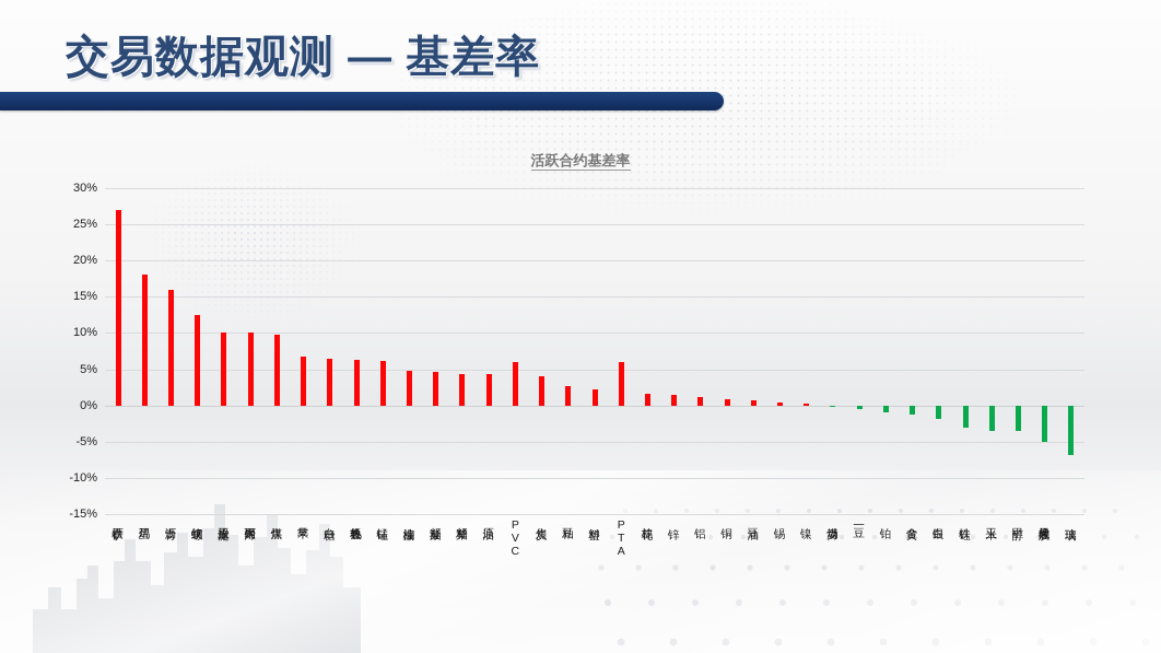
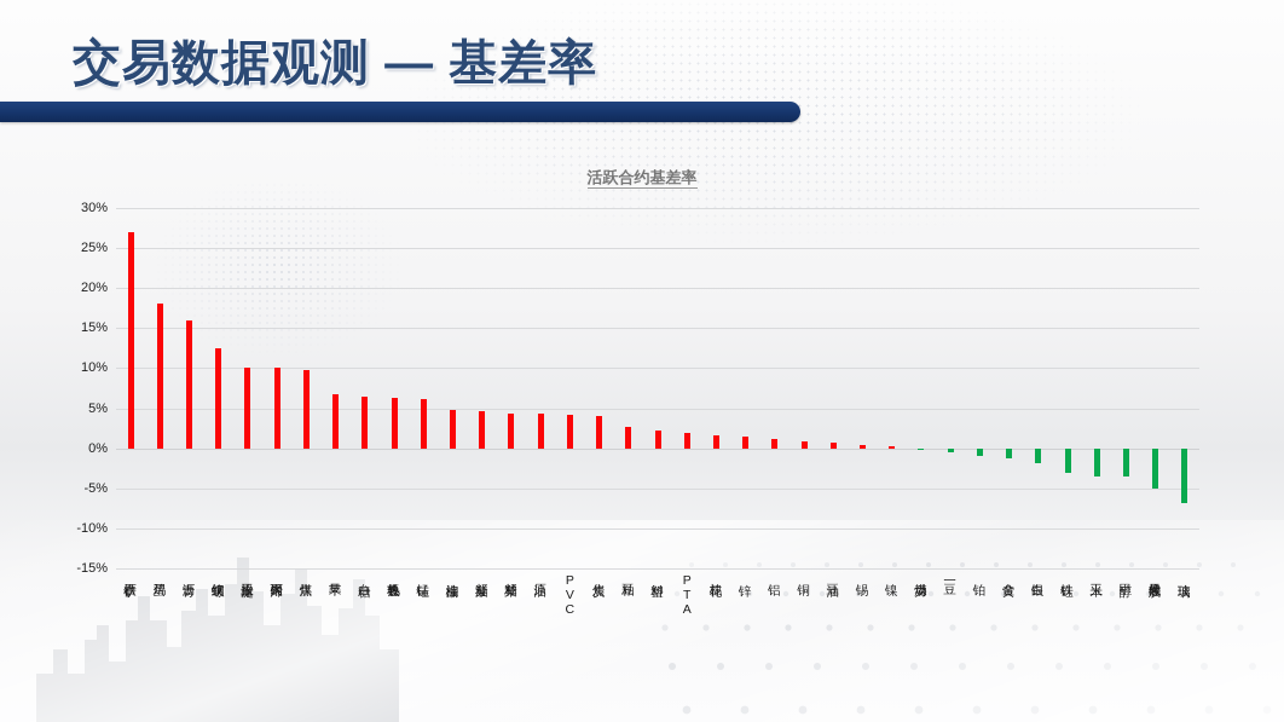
PVC: 6% -> 4%
PTA: 6% -> 2%
